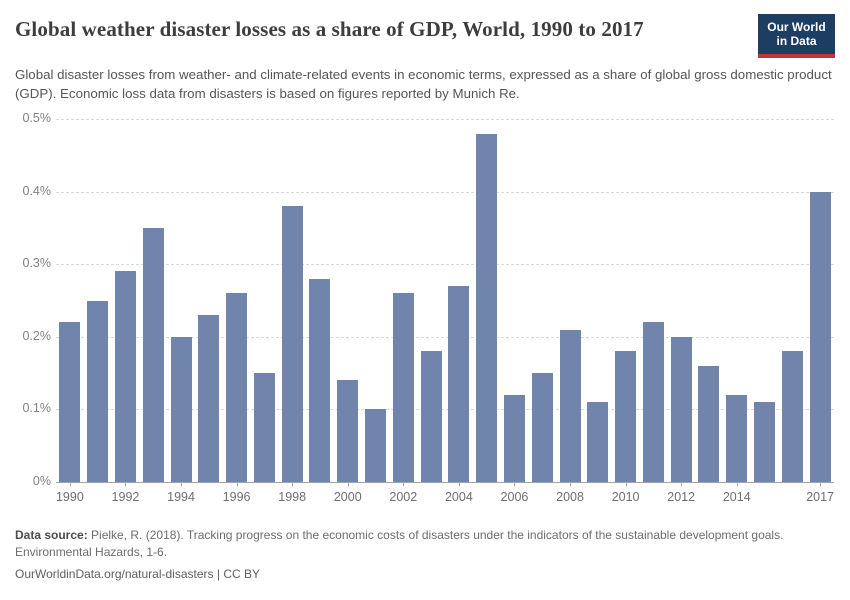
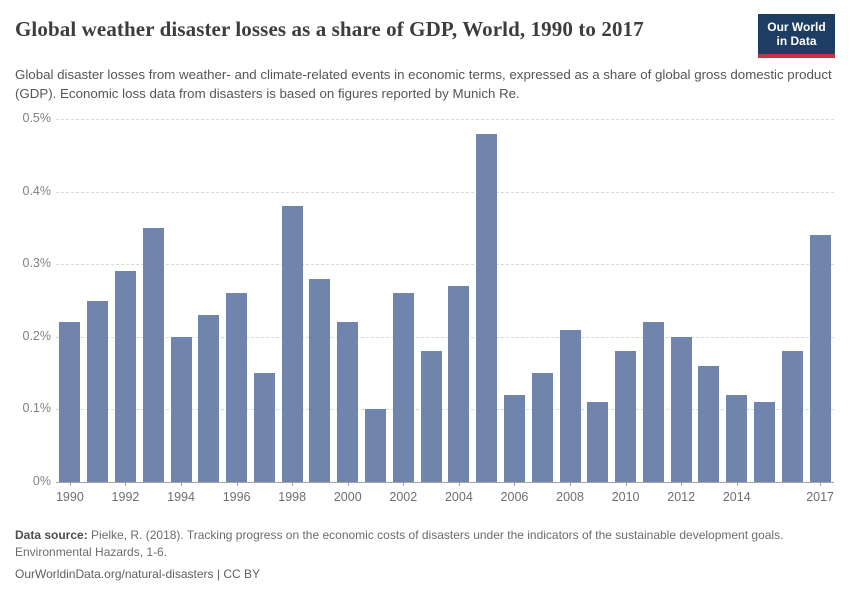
2000: 0.14% -> 0.22%
2017: 0.40% -> 0.34%
